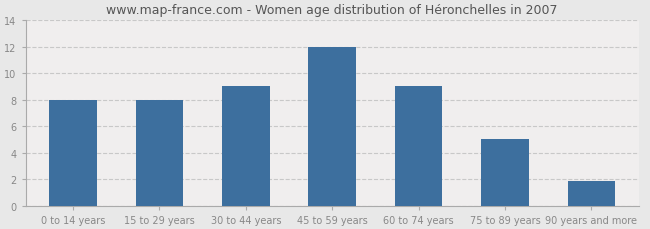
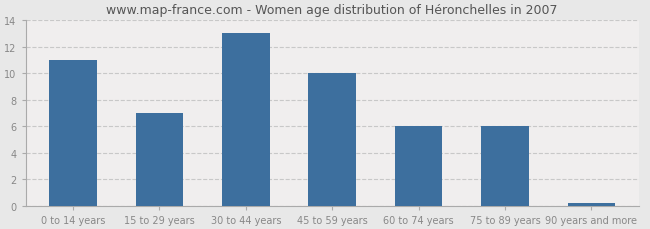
0 to 14 years: 8.0 -> 11.0
15 to 29 years: 8.0 -> 7.0
30 to 44 years: 9.0 -> 13.0
45 to 59 years: 12.0 -> 10.0
60 to 74 years: 9.0 -> 6.0
75 to 89 years: 5.0 -> 6.0
90 years and more: 1.9 -> 0.2
